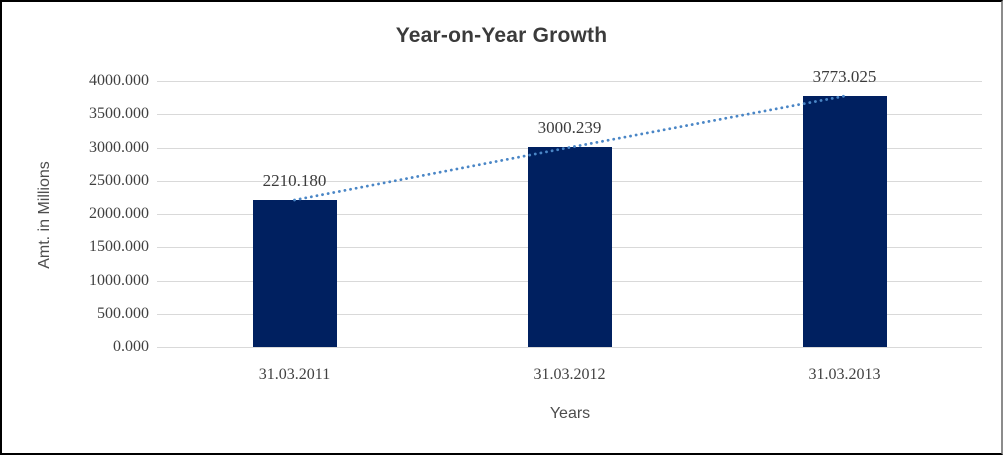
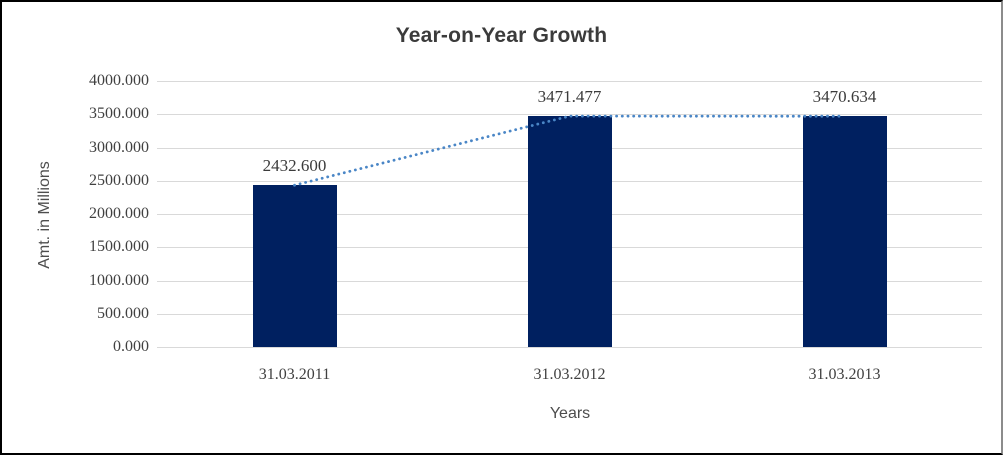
31.03.2011: 2210.180 -> 2432.600
31.03.2012: 3000.239 -> 3471.477
31.03.2013: 3773.025 -> 3470.634
